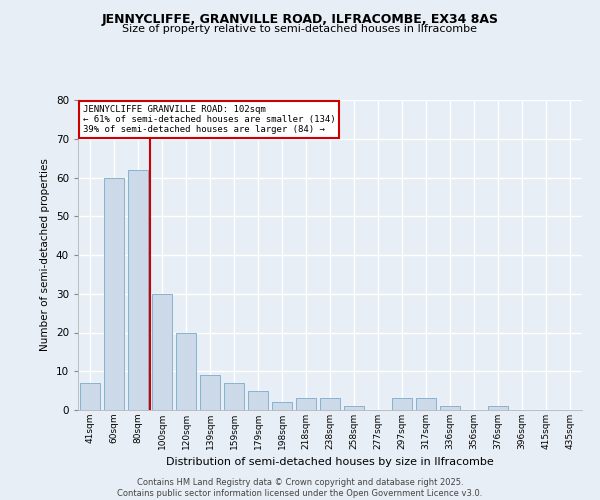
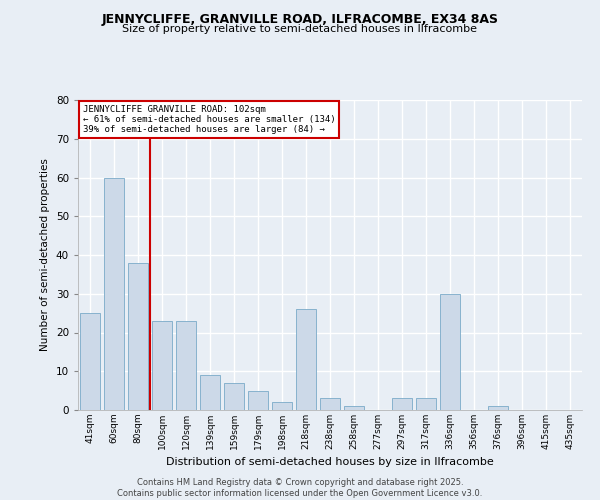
41sqm: 7 -> 25
80sqm: 62 -> 38
100sqm: 30 -> 23
120sqm: 20 -> 23
218sqm: 3 -> 26
336sqm: 1 -> 30
